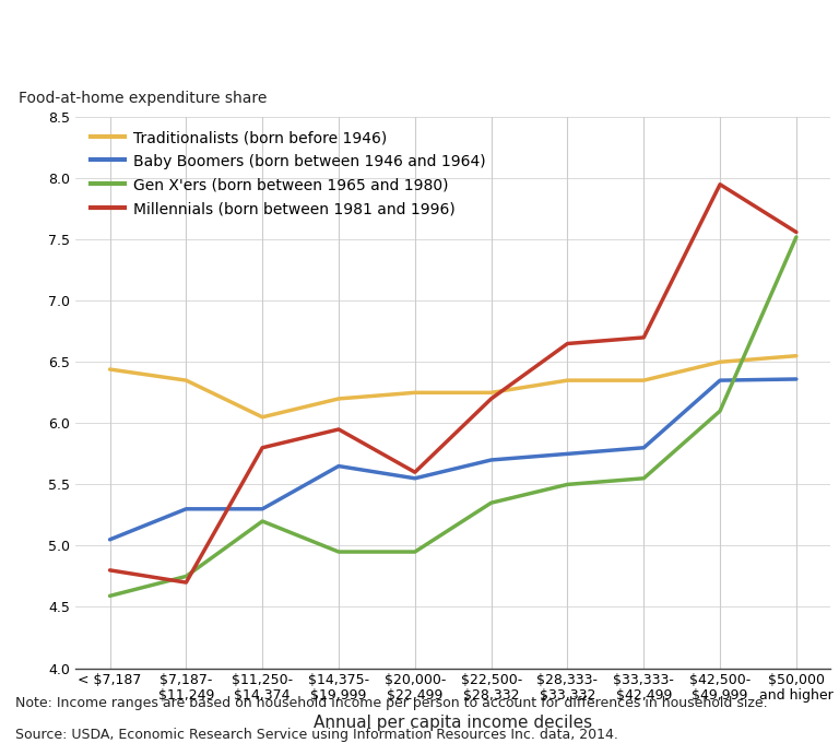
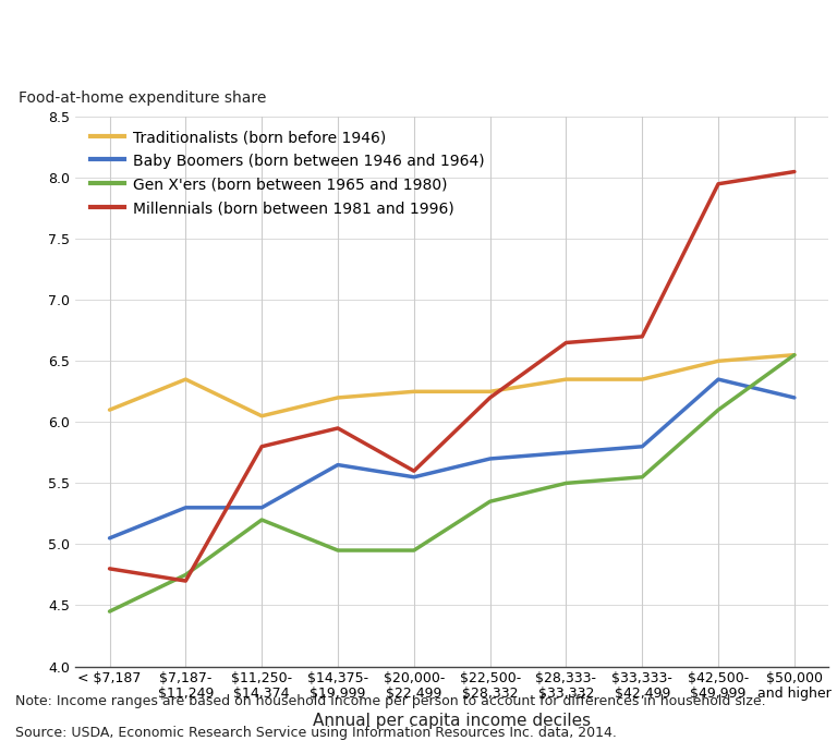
Traditionalists (born before 1946)/< $7,187: 6.44 -> 6.10
Gen X'ers (born between 1965 and 1980)/< $7,187: 4.59 -> 4.45
Baby Boomers (born between 1946 and 1964)/$50,000 and higher: 6.36 -> 6.20
Gen X'ers (born between 1965 and 1980)/$50,000 and higher: 7.52 -> 6.55
Millennials (born between 1981 and 1996)/$50,000 and higher: 7.56 -> 8.05
